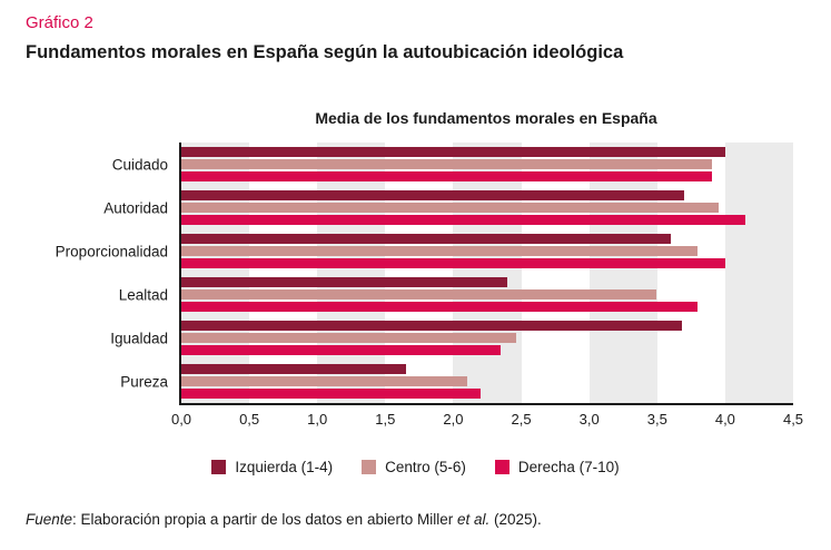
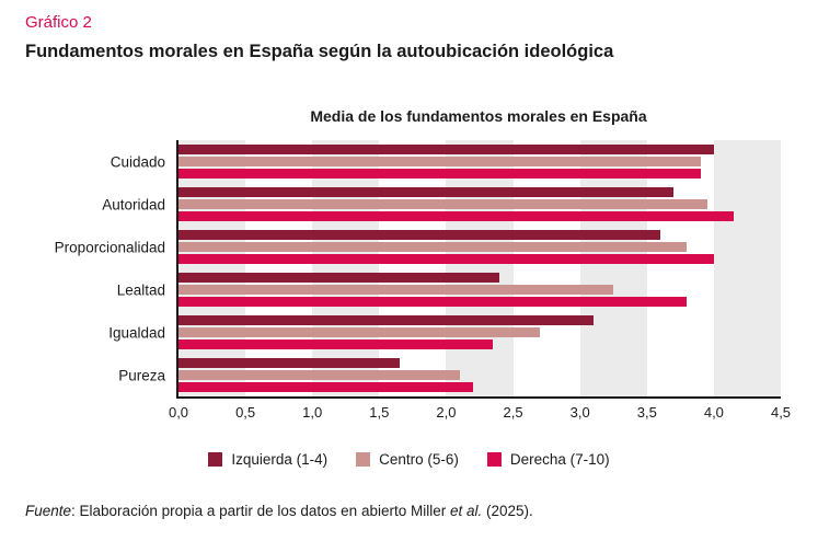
Centro (5-6)/Lealtad: 3,49 -> 3,25
Izquierda (1-4)/Igualdad: 3,68 -> 3,10
Centro (5-6)/Igualdad: 2,46 -> 2,70
